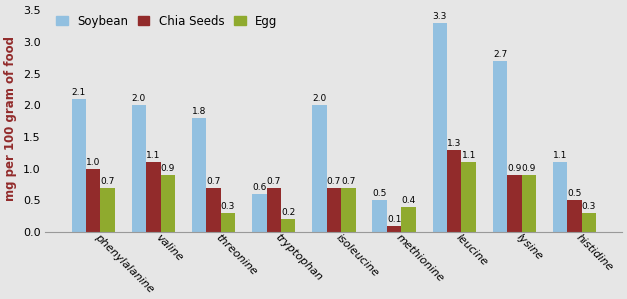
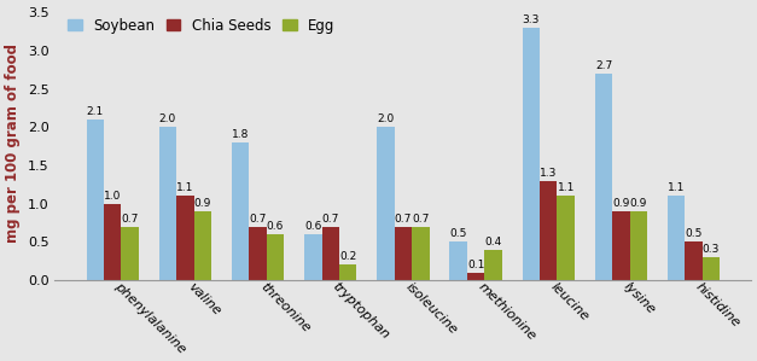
Egg/threonine: 0.3 -> 0.6
